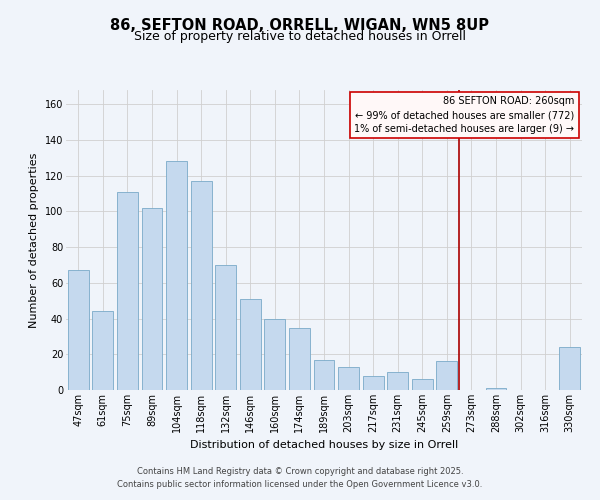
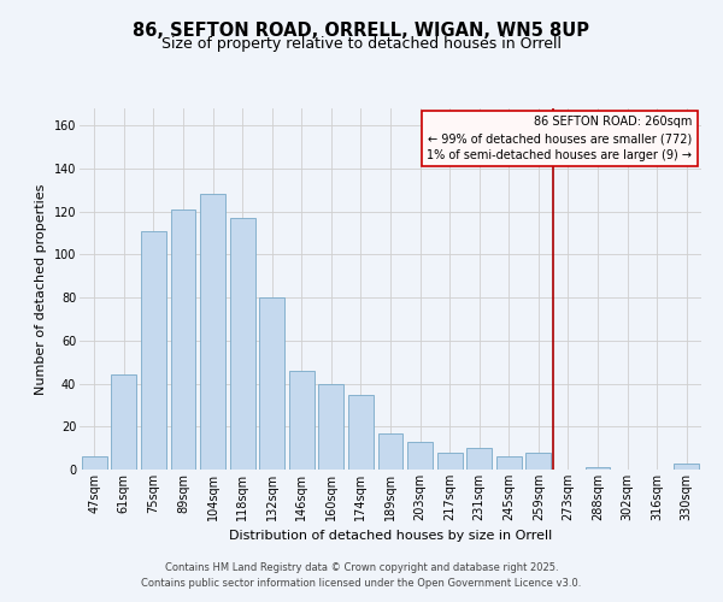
47sqm: 67 -> 6
89sqm: 102 -> 121
132sqm: 70 -> 80
146sqm: 51 -> 46
259sqm: 16 -> 8
330sqm: 24 -> 3
